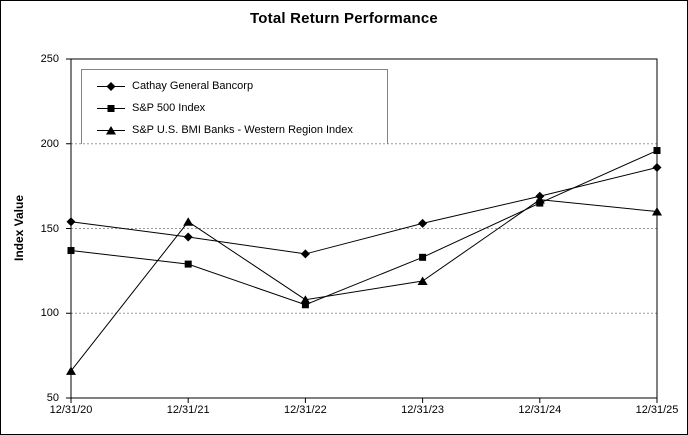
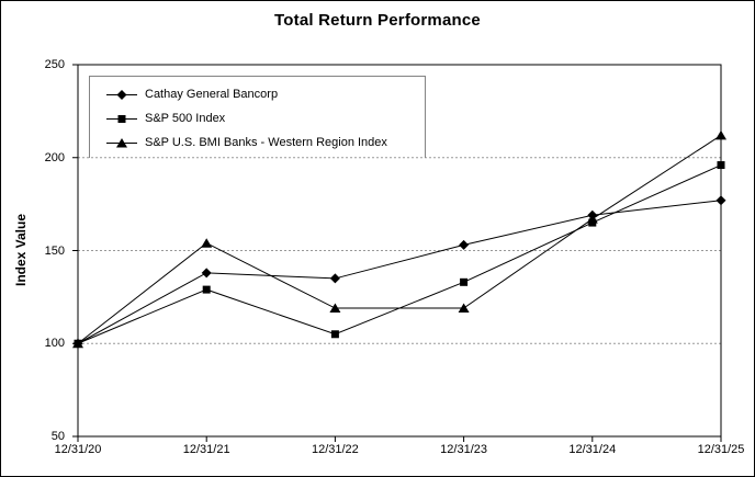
Cathay General Bancorp/12/31/20: 154 -> 100
S&P 500 Index/12/31/20: 137 -> 100
S&P U.S. BMI Banks - Western Region Index/12/31/20: 66 -> 100
Cathay General Bancorp/12/31/21: 145 -> 138
S&P U.S. BMI Banks - Western Region Index/12/31/22: 108 -> 119
Cathay General Bancorp/12/31/25: 186 -> 177
S&P U.S. BMI Banks - Western Region Index/12/31/25: 160 -> 212
